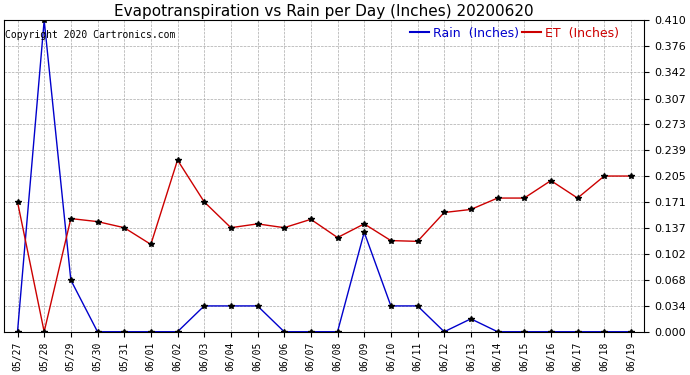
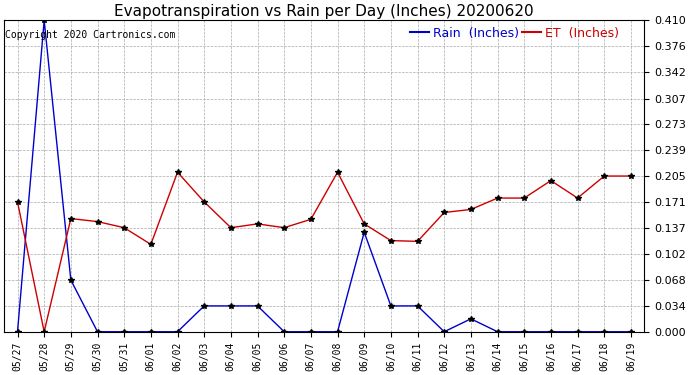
ET (Inches)/06/02: 0.226 -> 0.210
ET (Inches)/06/08: 0.124 -> 0.210
